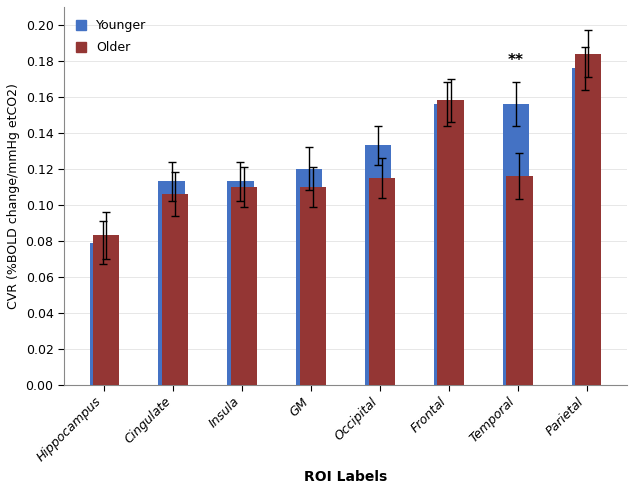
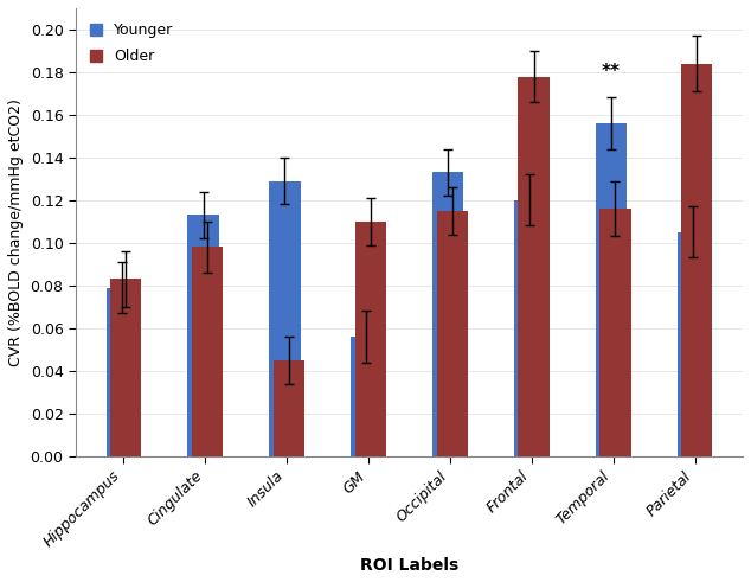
Older/Cingulate: 0.106 -> 0.098
Younger/Insula: 0.113 -> 0.129
Older/Insula: 0.110 -> 0.045
Younger/GM: 0.120 -> 0.056
Younger/Frontal: 0.156 -> 0.120
Older/Frontal: 0.158 -> 0.178
Younger/Parietal: 0.176 -> 0.105
